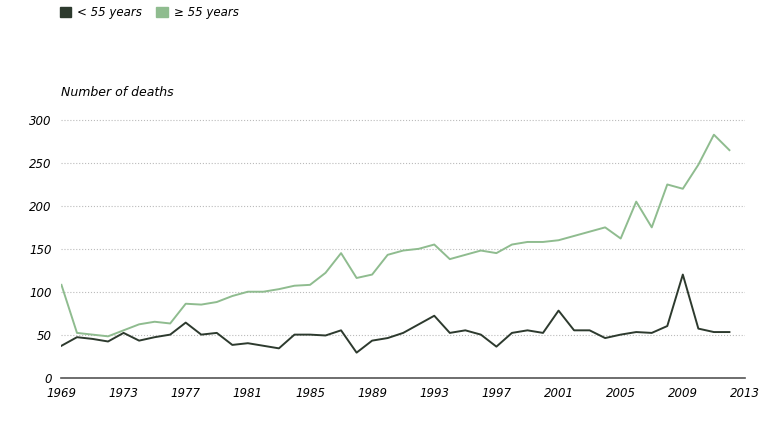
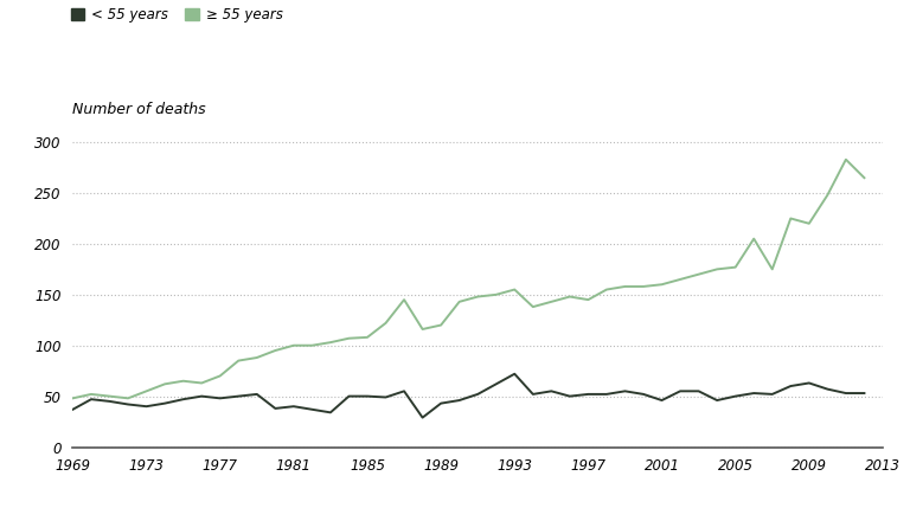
≥ 55 years/1969: 108 -> 48
< 55 years/1973: 52 -> 40
< 55 years/1977: 64 -> 48
≥ 55 years/1977: 86 -> 70
< 55 years/1997: 36 -> 52
< 55 years/2001: 78 -> 46
≥ 55 years/2005: 162 -> 177
< 55 years/2009: 120 -> 63
